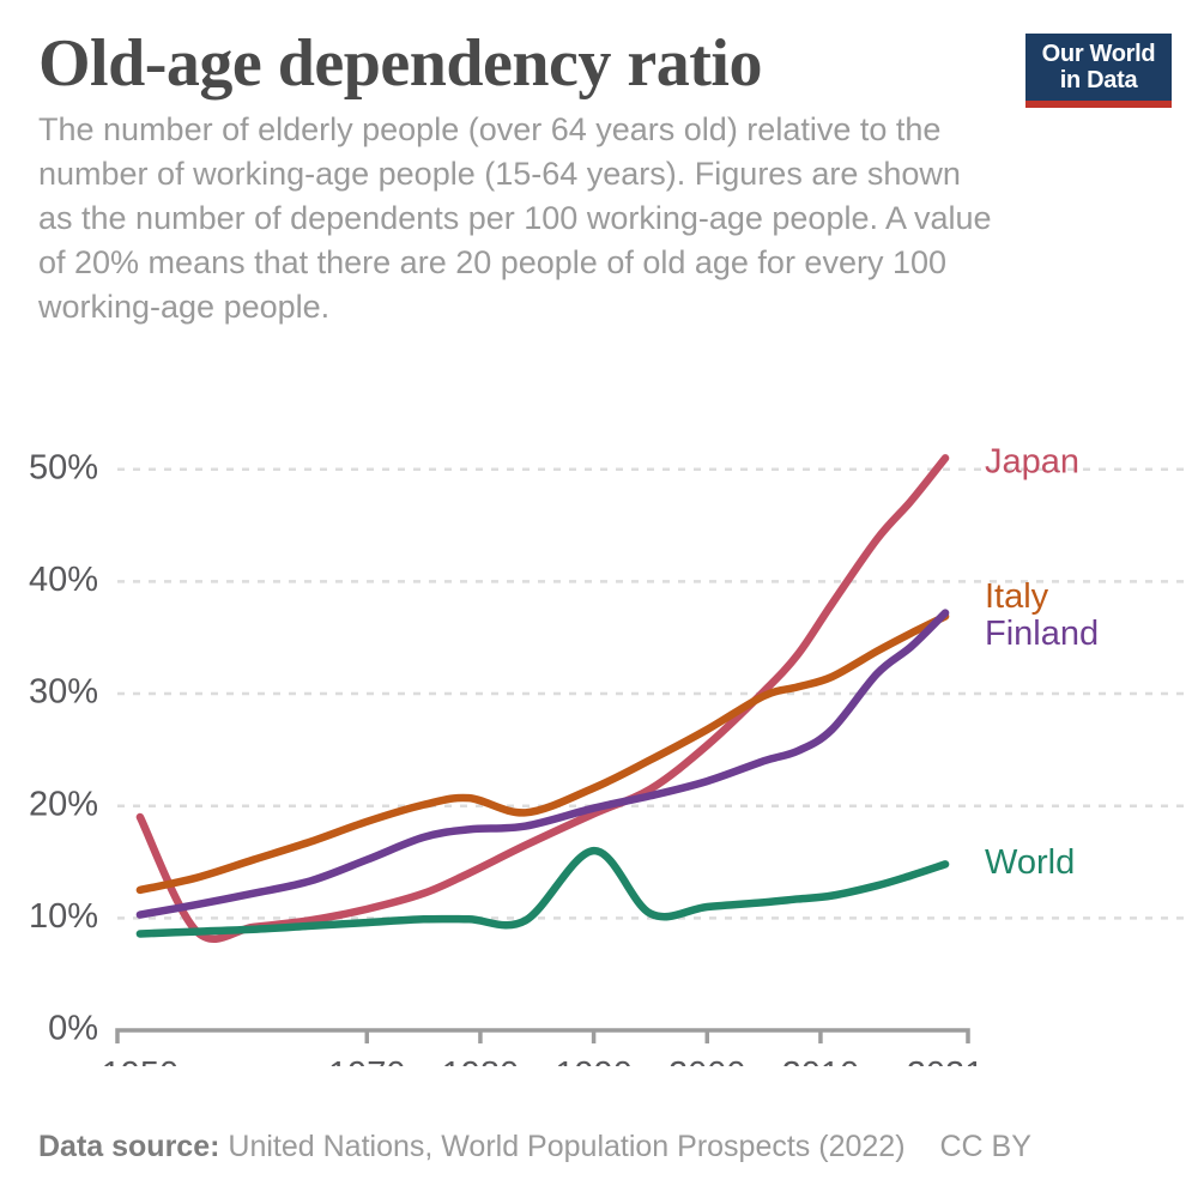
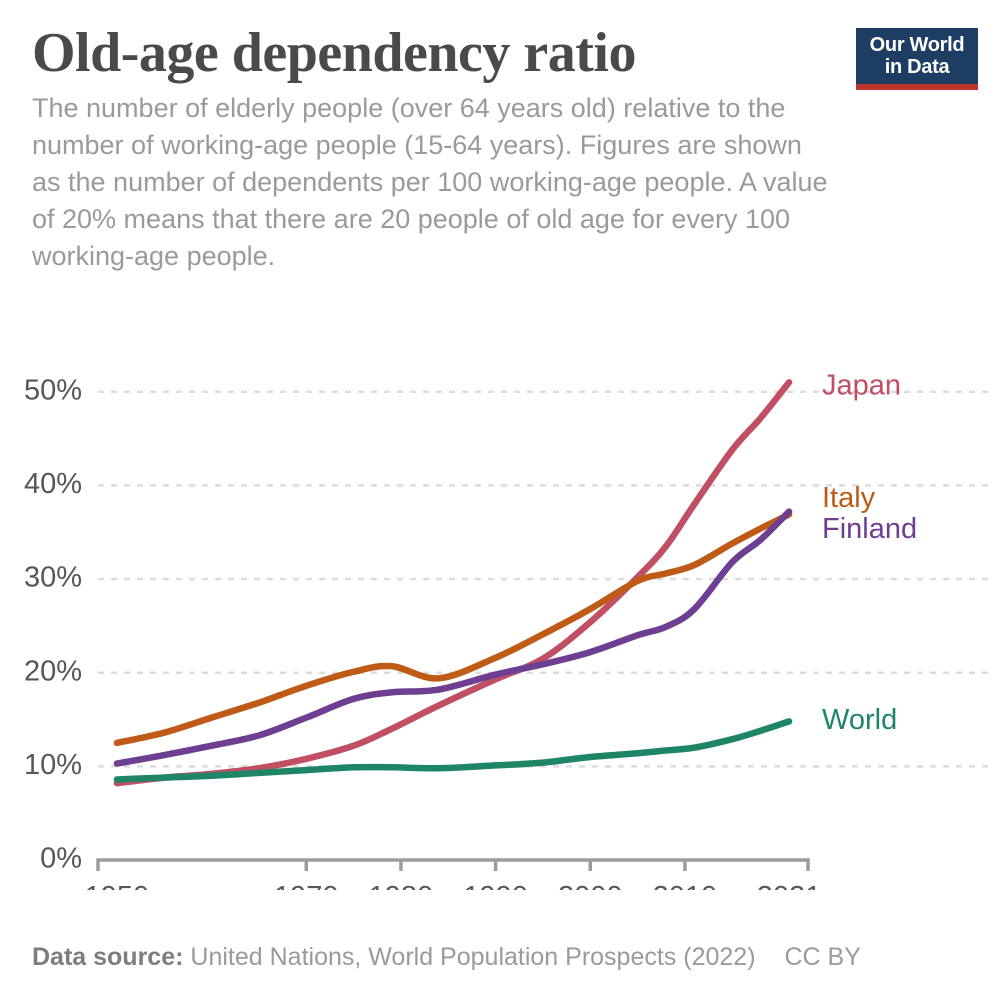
Japan/1950: 19% -> 8%
World/1990: 16% -> 10%
